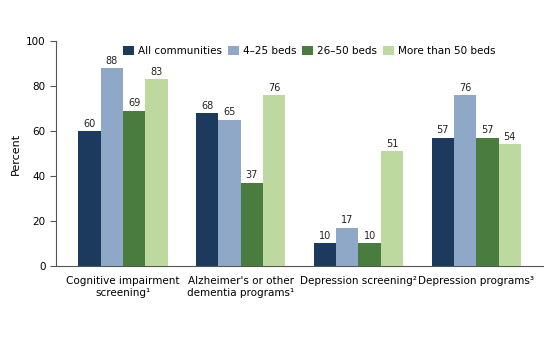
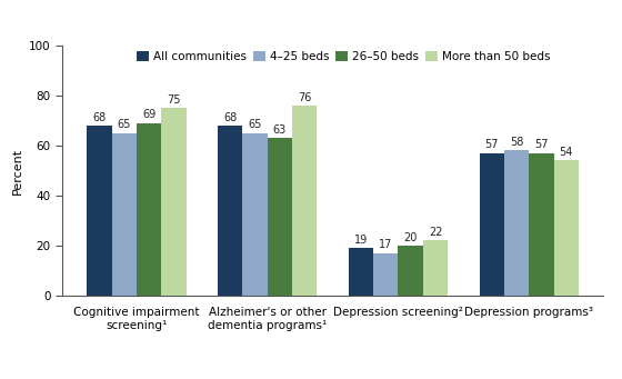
All communities/Cognitive impairment screening¹: 60 -> 68
4–25 beds/Cognitive impairment screening¹: 88 -> 65
More than 50 beds/Cognitive impairment screening¹: 83 -> 75
26–50 beds/Alzheimer's or other dementia programs¹: 37 -> 63
All communities/Depression screening²: 10 -> 19
26–50 beds/Depression screening²: 10 -> 20
More than 50 beds/Depression screening²: 51 -> 22
4–25 beds/Depression programs³: 76 -> 58
